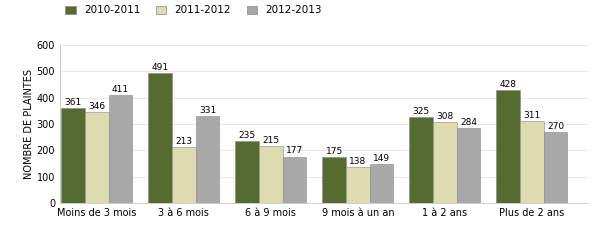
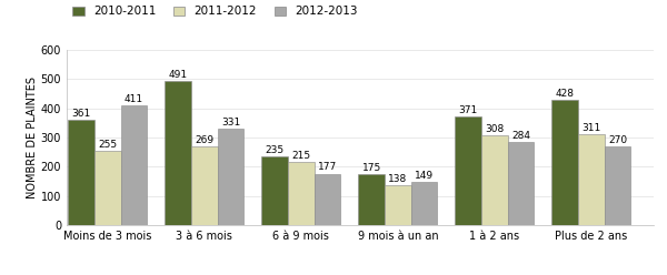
2011-2012/Moins de 3 mois: 346 -> 255
2011-2012/3 à 6 mois: 213 -> 269
2010-2011/1 à 2 ans: 325 -> 371
